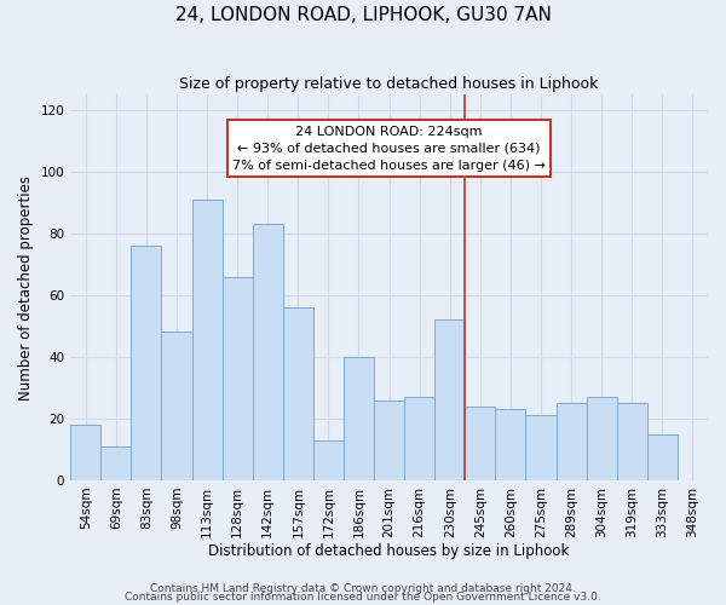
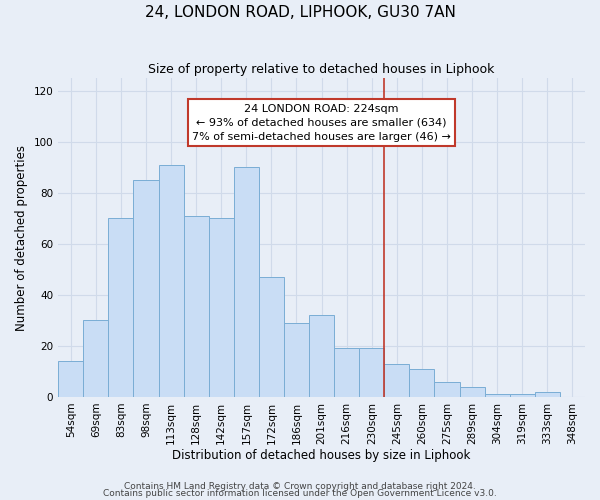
54sqm: 18 -> 14
69sqm: 11 -> 30
83sqm: 76 -> 70
98sqm: 48 -> 85
128sqm: 66 -> 71
142sqm: 83 -> 70
157sqm: 56 -> 90
172sqm: 13 -> 47
186sqm: 40 -> 29
201sqm: 26 -> 32
216sqm: 27 -> 19
230sqm: 52 -> 19
245sqm: 24 -> 13
260sqm: 23 -> 11
275sqm: 21 -> 6
289sqm: 25 -> 4
304sqm: 27 -> 1
319sqm: 25 -> 1
333sqm: 15 -> 2
